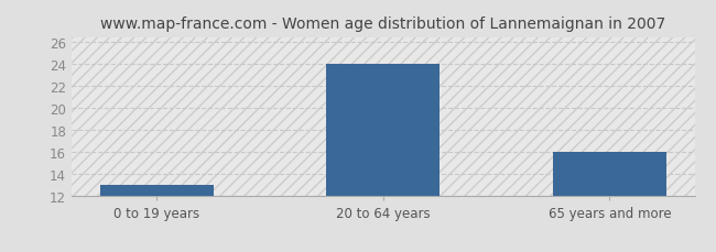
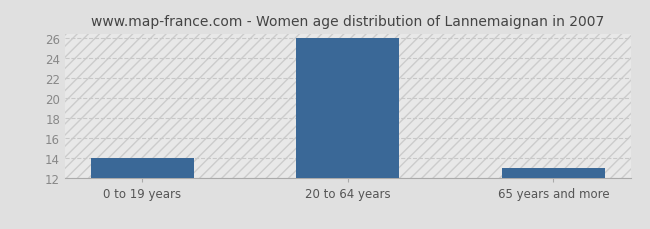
0 to 19 years: 13 -> 14
20 to 64 years: 24 -> 26
65 years and more: 16 -> 13
